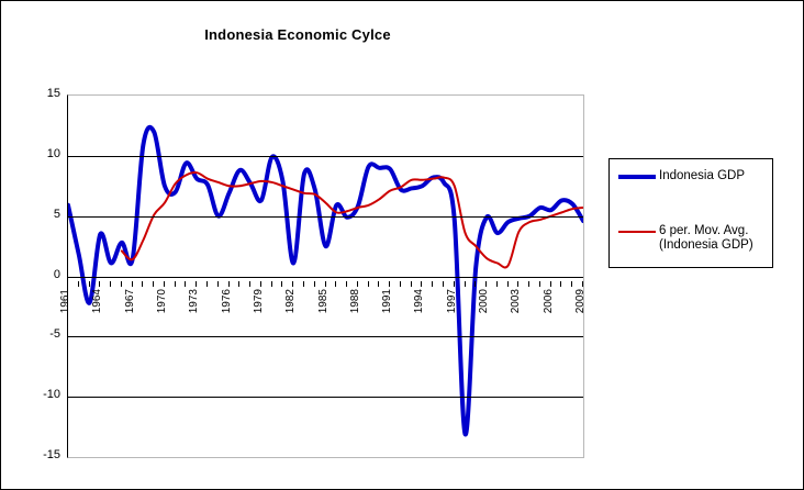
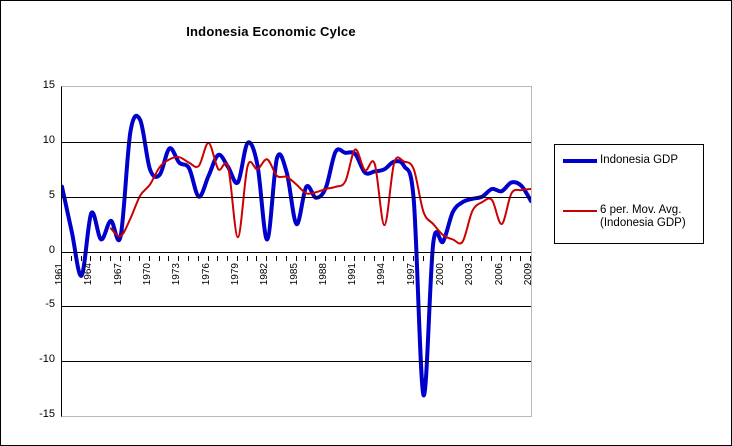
6 per. Mov. Avg. (Indonesia GDP)/1976: 7.5 -> 9.9
6 per. Mov. Avg. (Indonesia GDP)/1979: 7.9 -> 1.3
6 per. Mov. Avg. (Indonesia GDP)/1982: 7.2 -> 8.4
6 per. Mov. Avg. (Indonesia GDP)/1991: 7.1 -> 9.3
6 per. Mov. Avg. (Indonesia GDP)/1994: 8.0 -> 2.4
Indonesia GDP/2000: 4.9 -> 0.9
6 per. Mov. Avg. (Indonesia GDP)/2006: 5.0 -> 2.5
